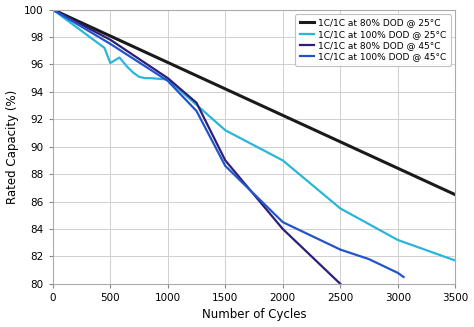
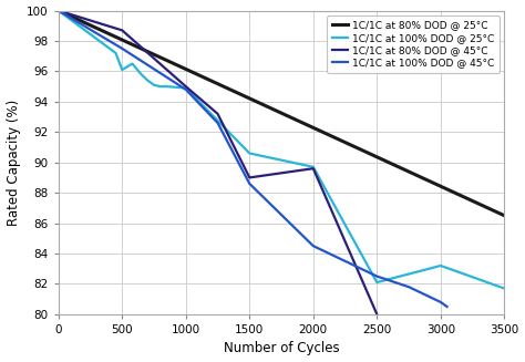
1C/1C at 80% DOD @ 45°C/500: 97.8 -> 98.7
1C/1C at 100% DOD @ 25°C/1500: 91.2 -> 90.6
1C/1C at 100% DOD @ 25°C/2000: 89.0 -> 89.7
1C/1C at 80% DOD @ 45°C/2000: 84.0 -> 89.6
1C/1C at 100% DOD @ 25°C/2500: 85.5 -> 82.1
